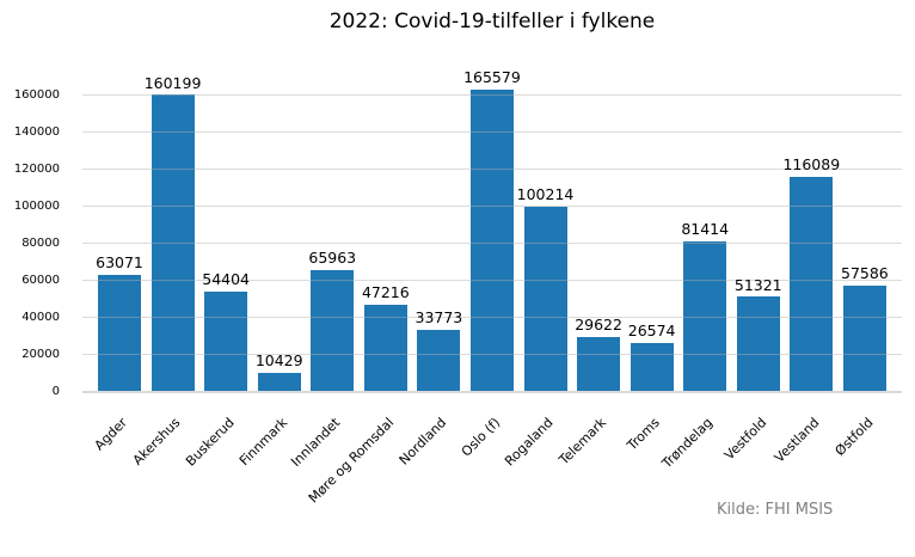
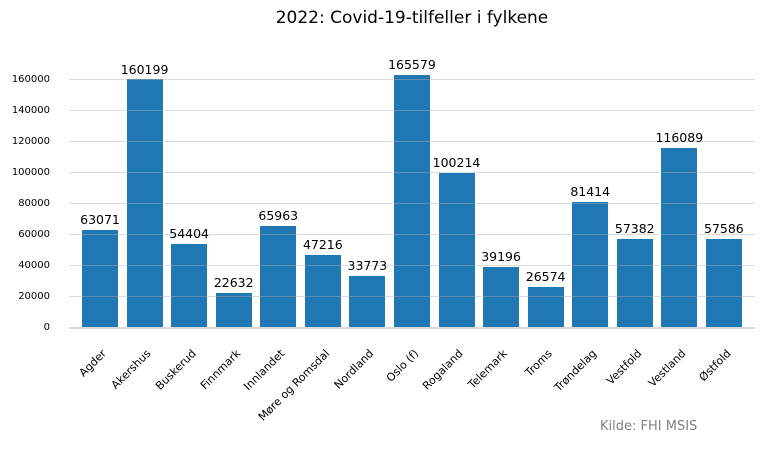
Finnmark: 10429 -> 22632
Telemark: 29622 -> 39196
Vestfold: 51321 -> 57382
